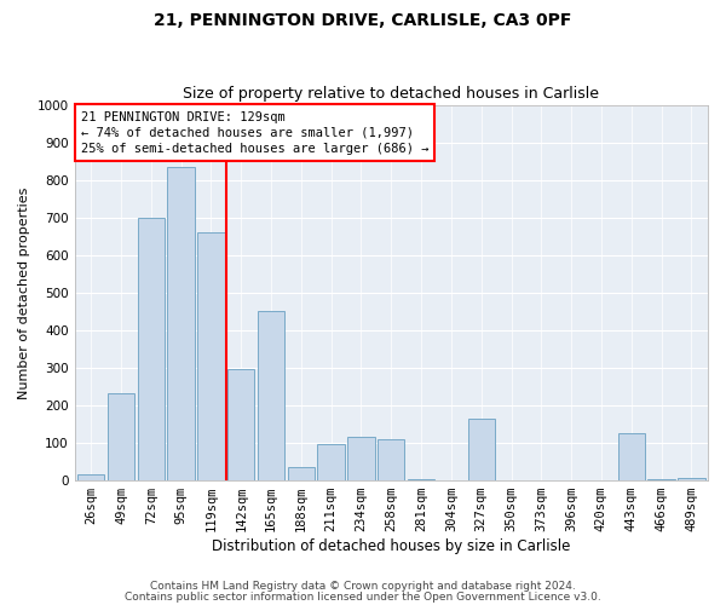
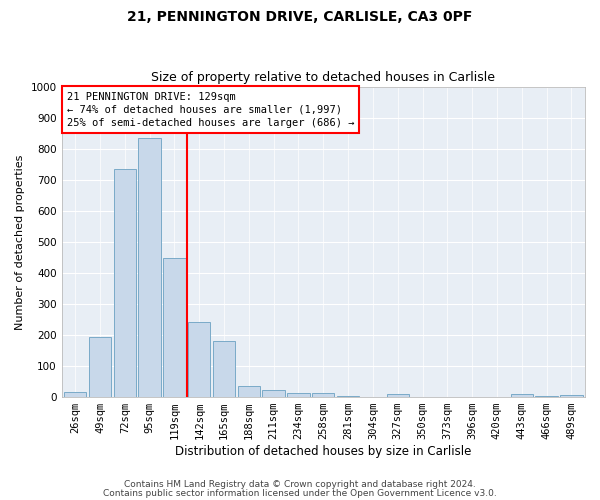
49sqm: 230 -> 193
72sqm: 700 -> 735
119sqm: 660 -> 448
142sqm: 295 -> 242
165sqm: 450 -> 178
211sqm: 95 -> 20
234sqm: 115 -> 13
258sqm: 110 -> 12
327sqm: 165 -> 7
443sqm: 125 -> 8
